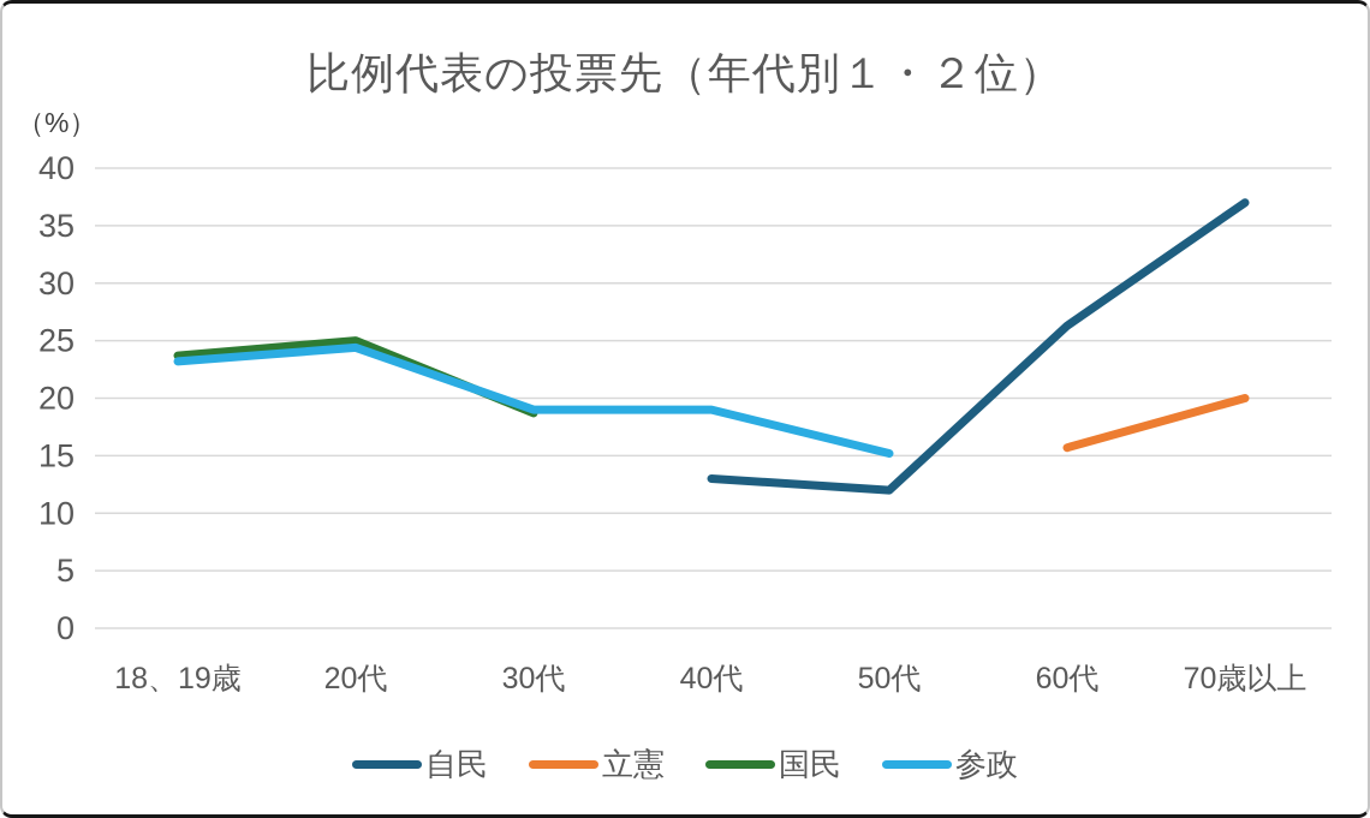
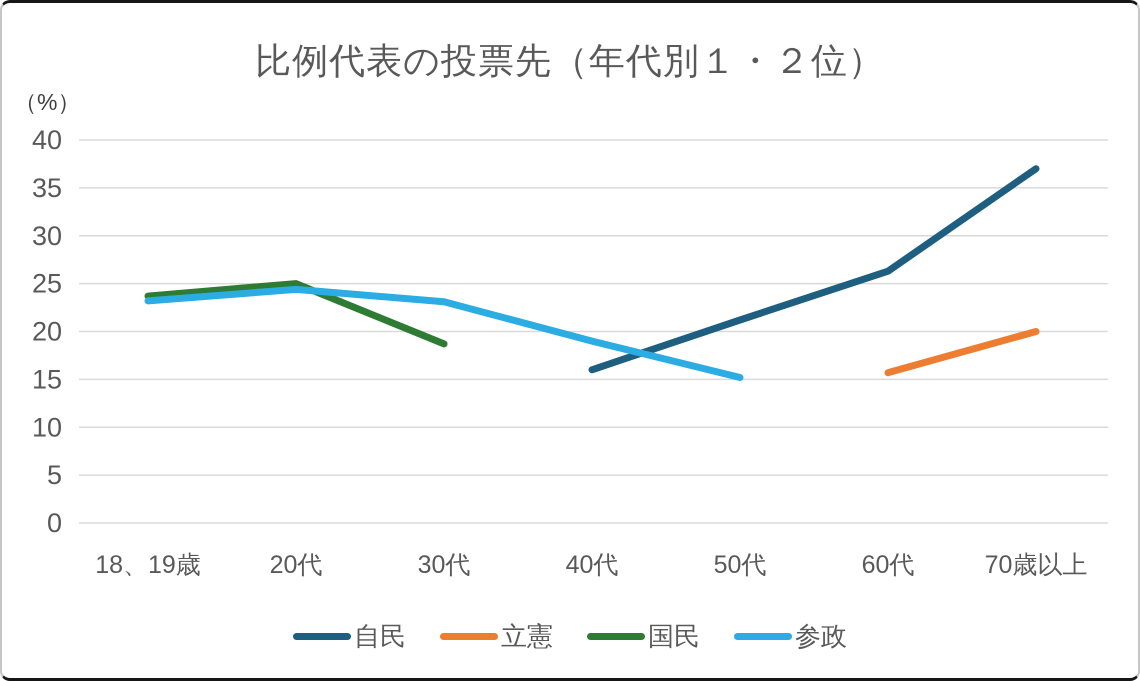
参政/30代: 19 -> 23
自民/40代: 13 -> 16
自民/50代: 12 -> 21
